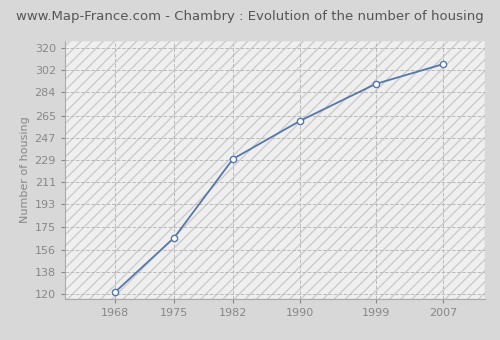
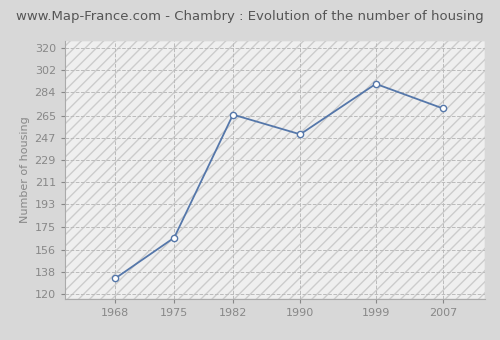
1968: 122 -> 133
1982: 230 -> 266
1990: 261 -> 250
2007: 307 -> 271
